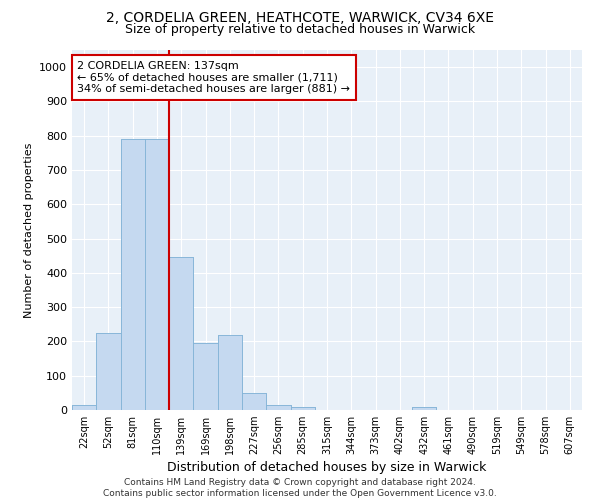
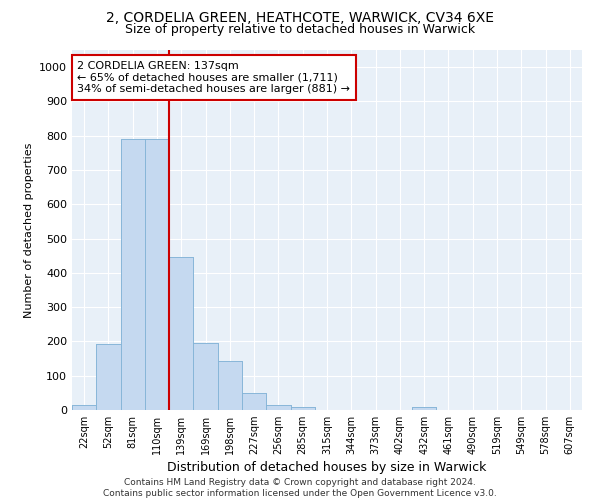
52sqm: 225 -> 193
198sqm: 220 -> 143
